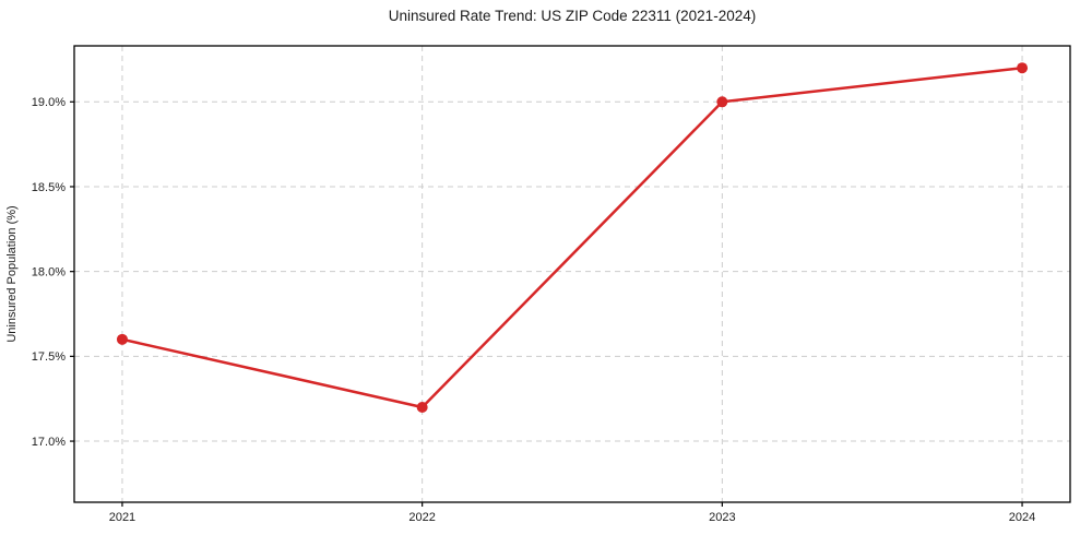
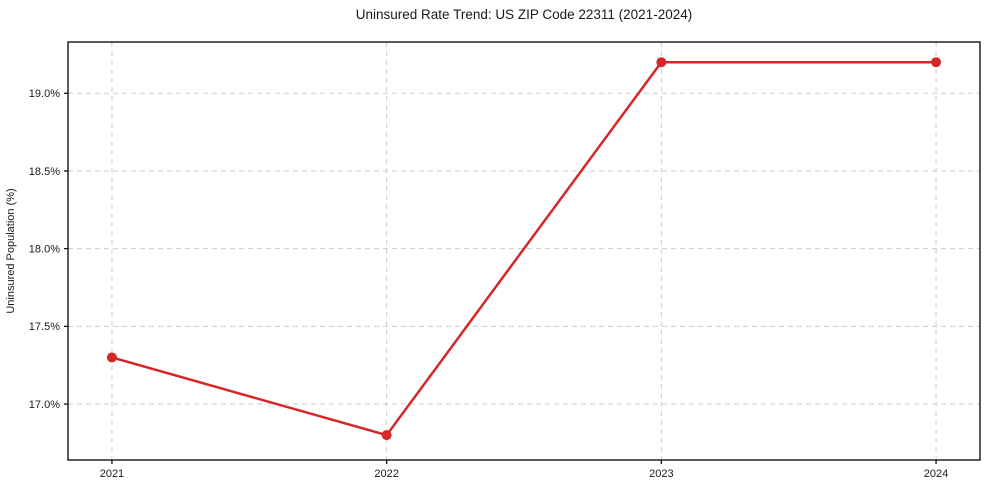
2021: 17.6% -> 17.3%
2022: 17.2% -> 16.8%
2023: 19.0% -> 19.2%
